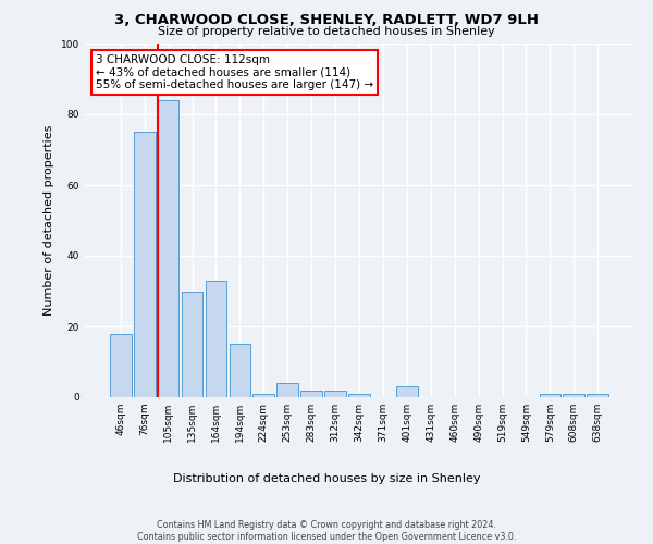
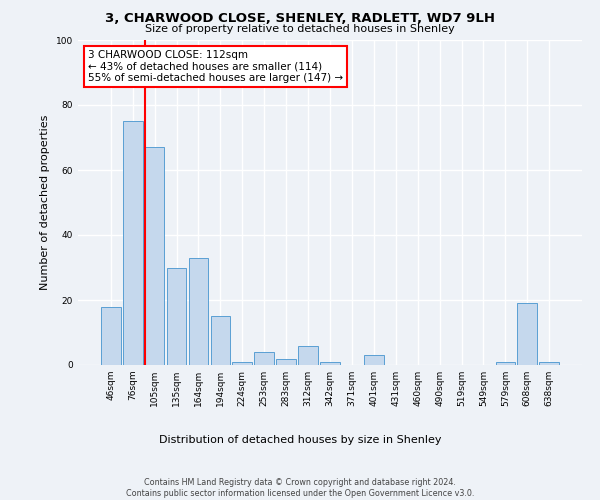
105sqm: 84 -> 67
312sqm: 2 -> 6
608sqm: 1 -> 19
